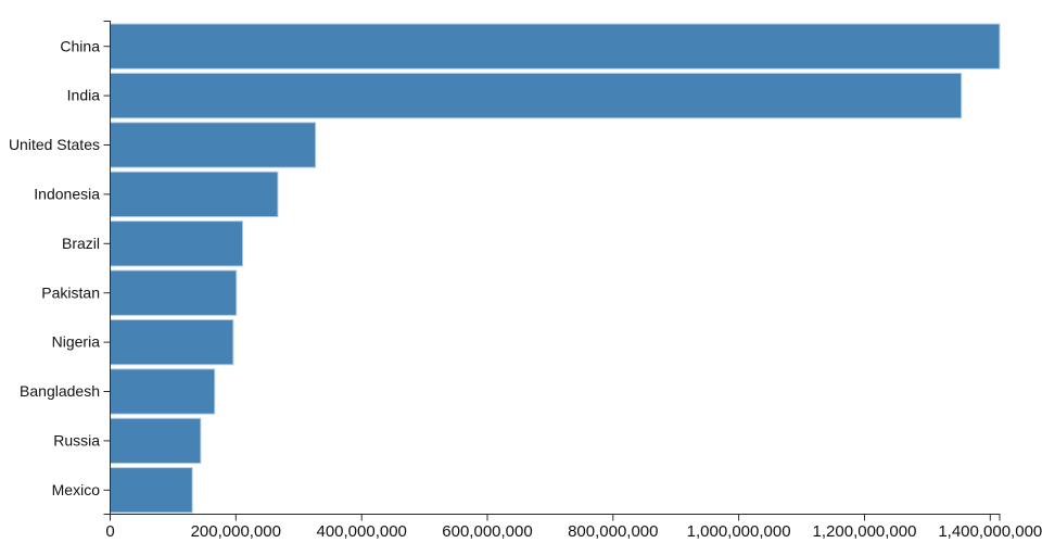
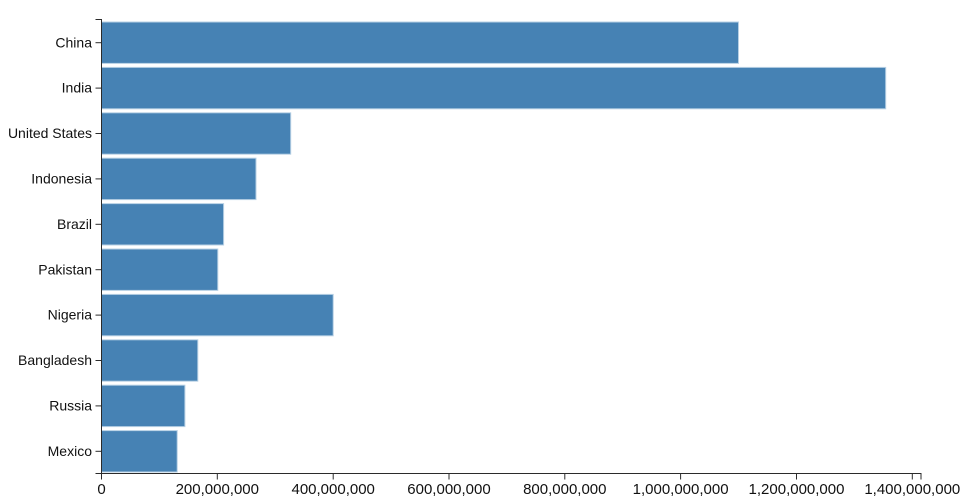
China: 1420000000 -> 1100000000
Nigeria: 200000000 -> 400000000
